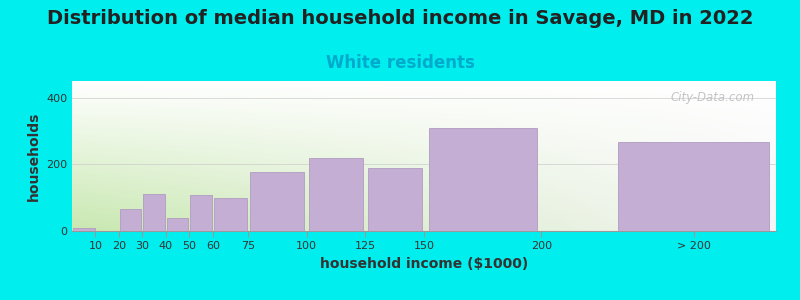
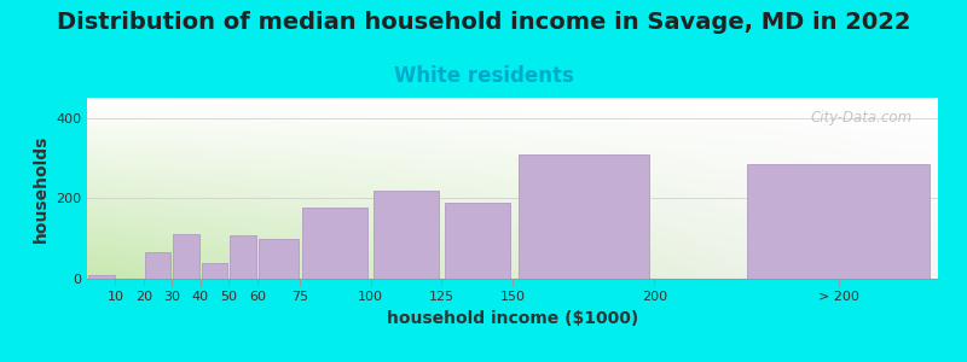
> 200: 268 -> 285
